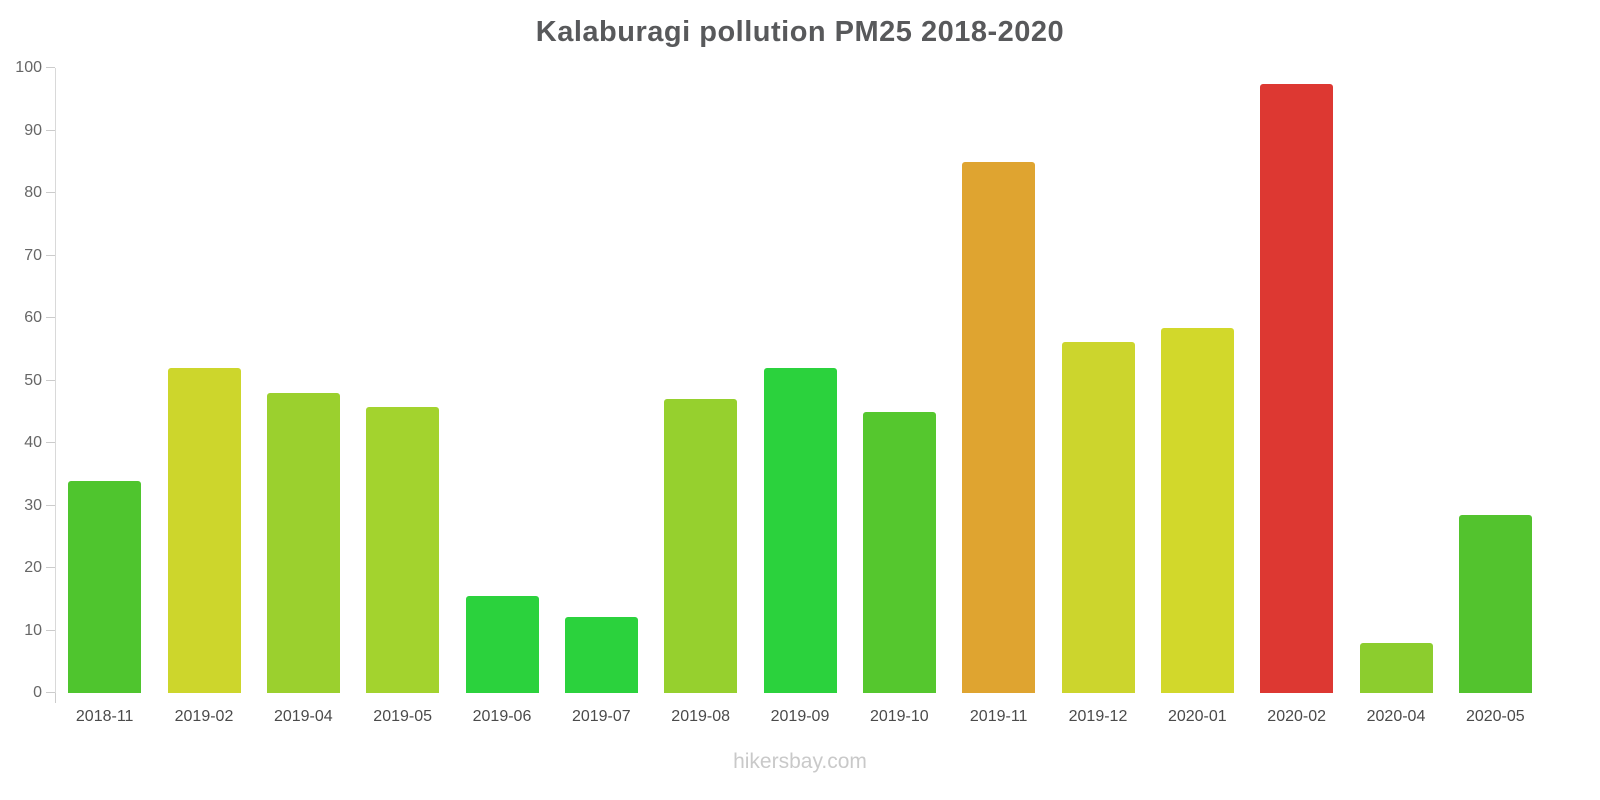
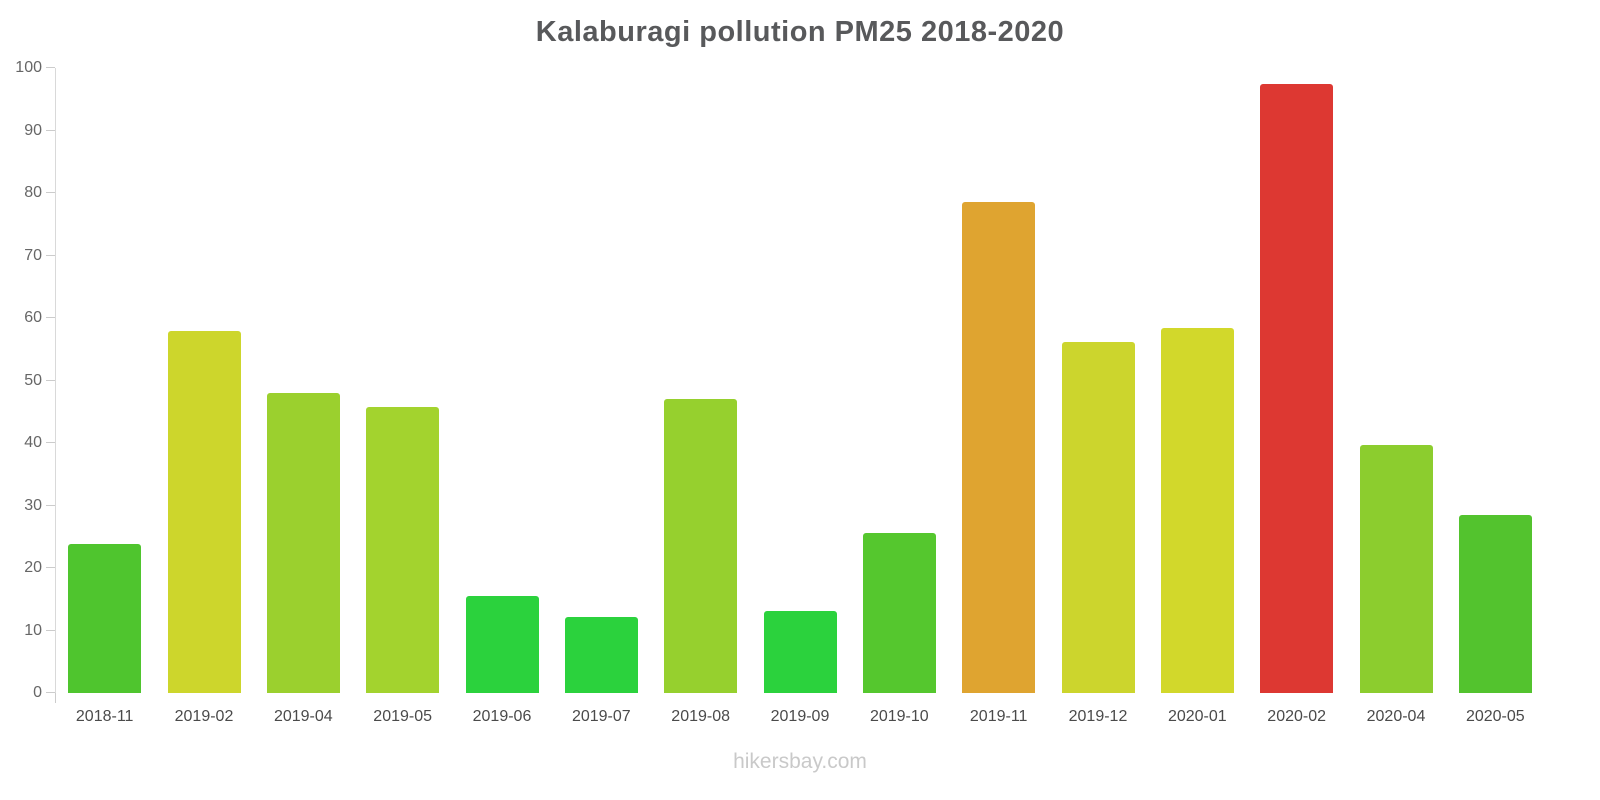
2018-11: 34 -> 24
2019-02: 52 -> 58
2019-09: 52 -> 13
2019-10: 45 -> 26
2019-11: 85 -> 78
2020-04: 8 -> 40
